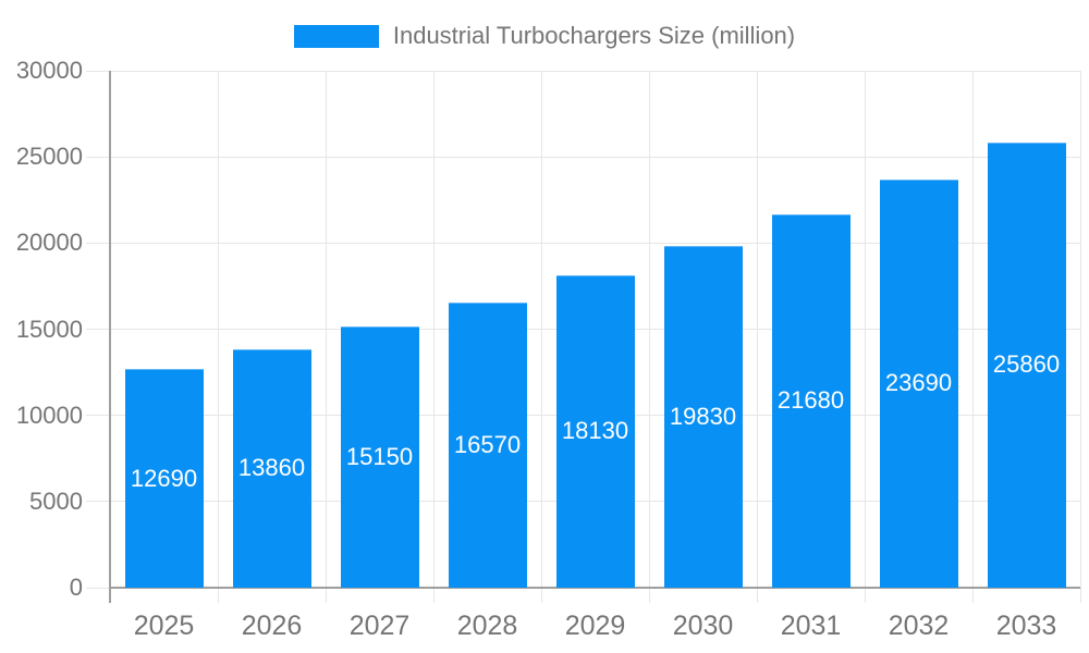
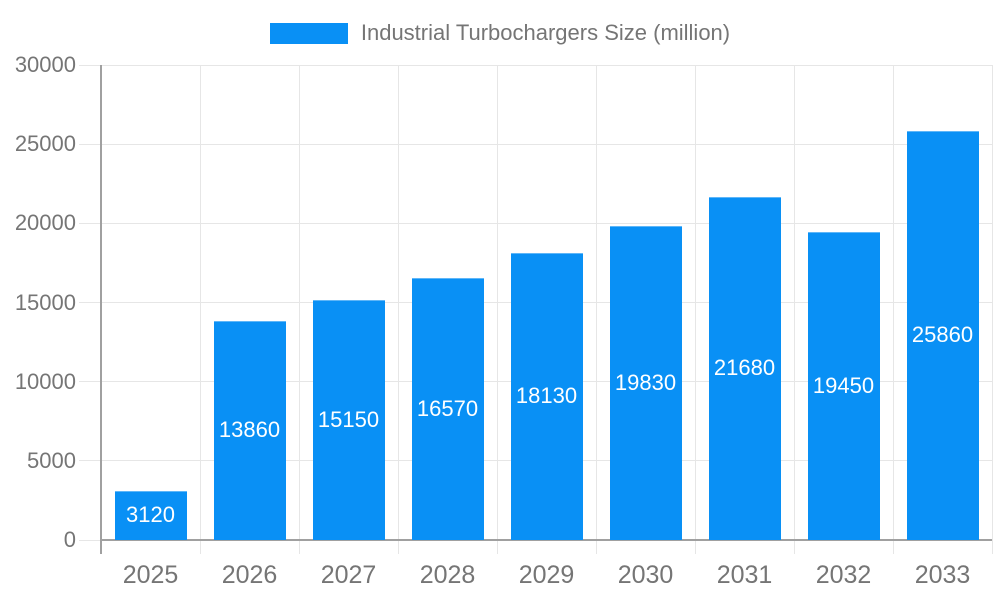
2025: 12690 -> 3120
2032: 23690 -> 19450
